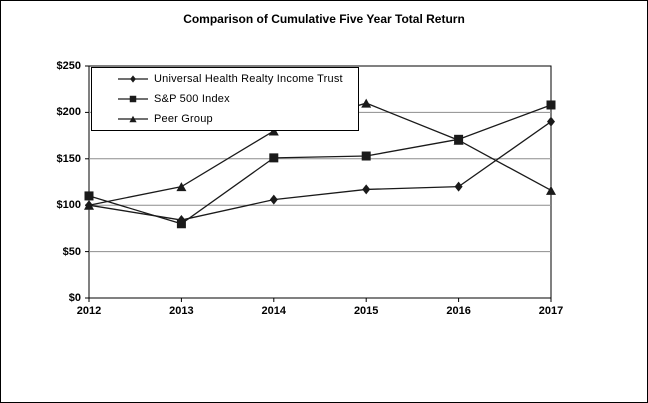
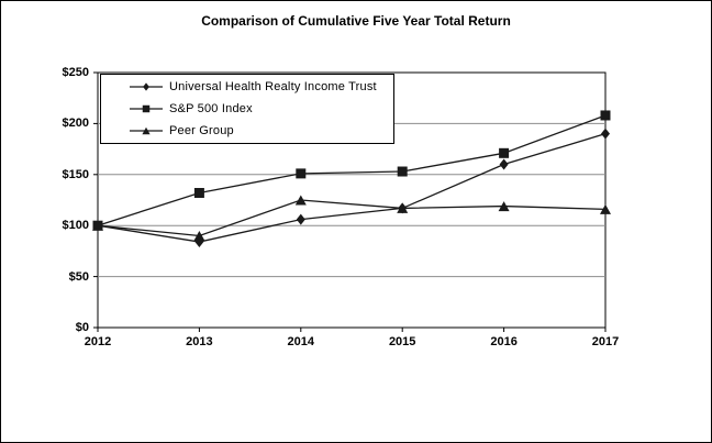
S&P 500 Index/2012: $110 -> $100
S&P 500 Index/2013: $80 -> $130
Peer Group/2013: $120 -> $90
Peer Group/2014: $180 -> $120
Peer Group/2015: $210 -> $120
Universal Health Realty Income Trust/2016: $120 -> $160
Peer Group/2016: $170 -> $120
